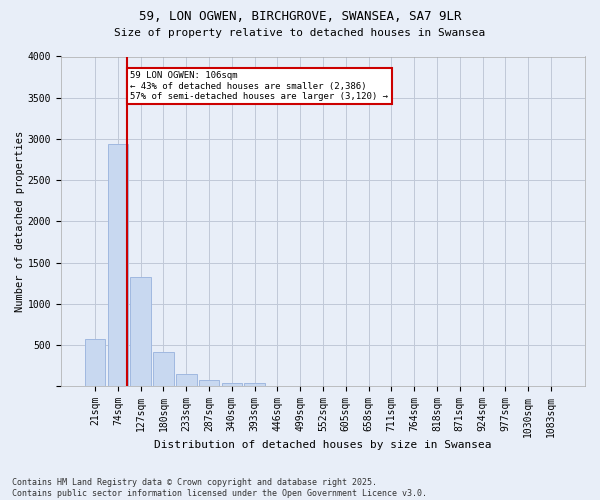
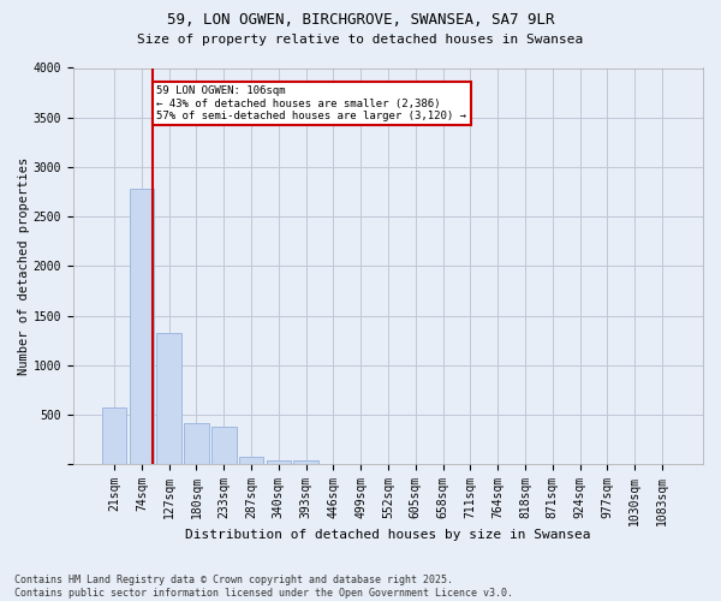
74sqm: 2940 -> 2780
233sqm: 150 -> 380
